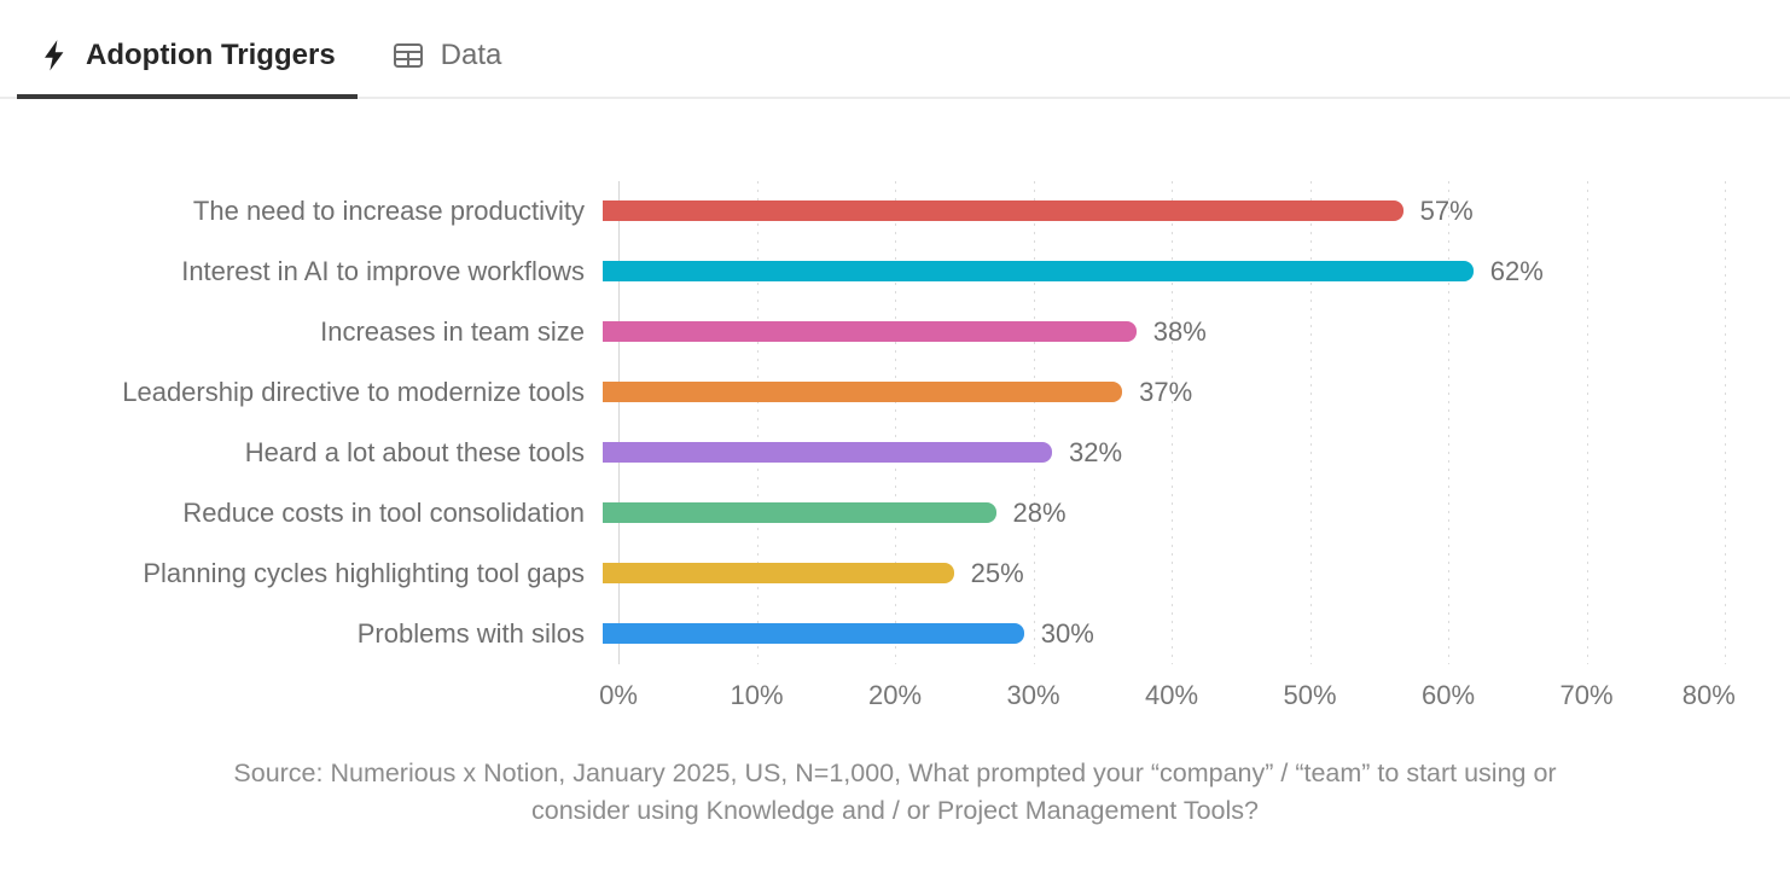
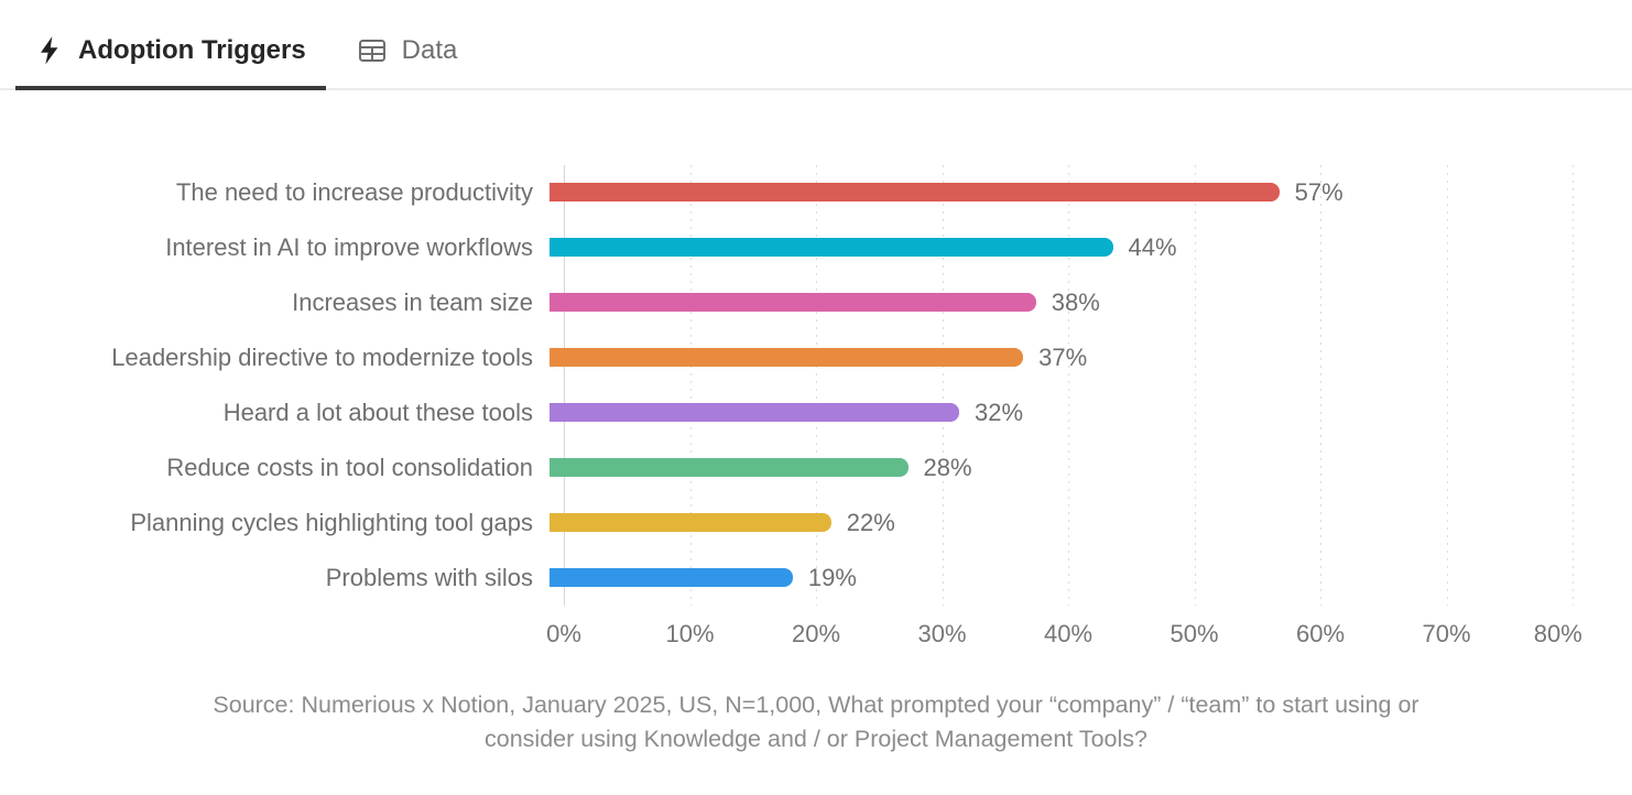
Interest in AI to improve workflows: 62% -> 44%
Planning cycles highlighting tool gaps: 25% -> 22%
Problems with silos: 30% -> 19%
